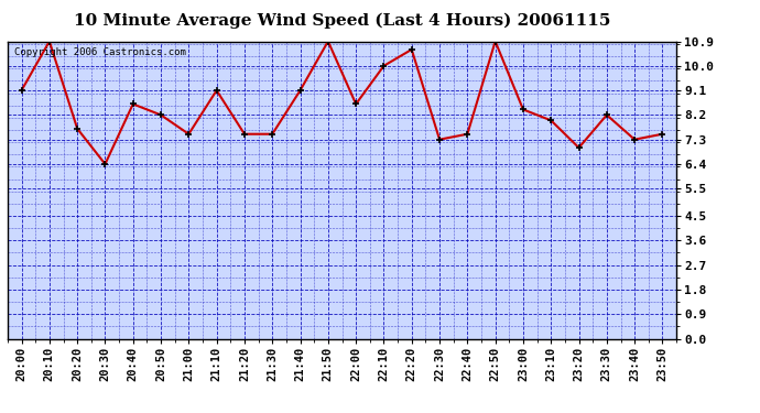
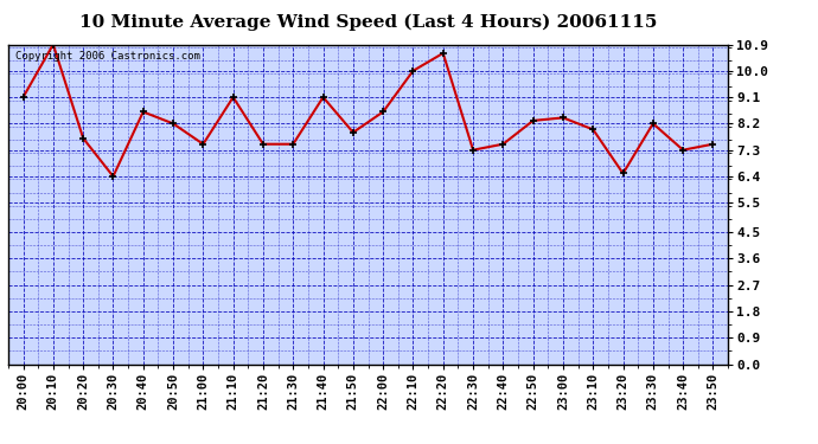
21:50: 10.9 -> 7.9
22:50: 10.9 -> 8.3
23:20: 7.0 -> 6.5
